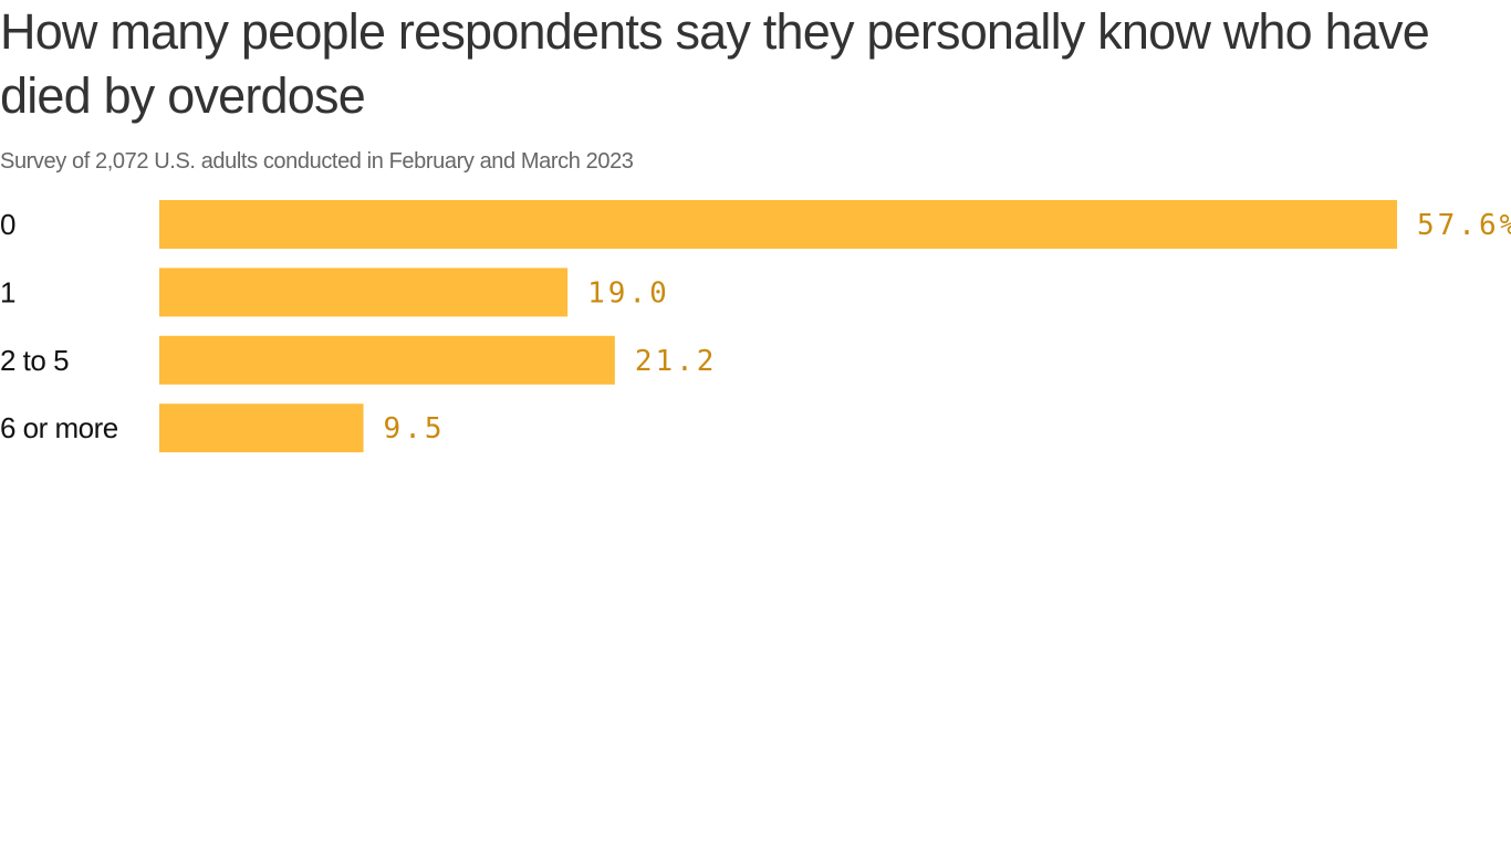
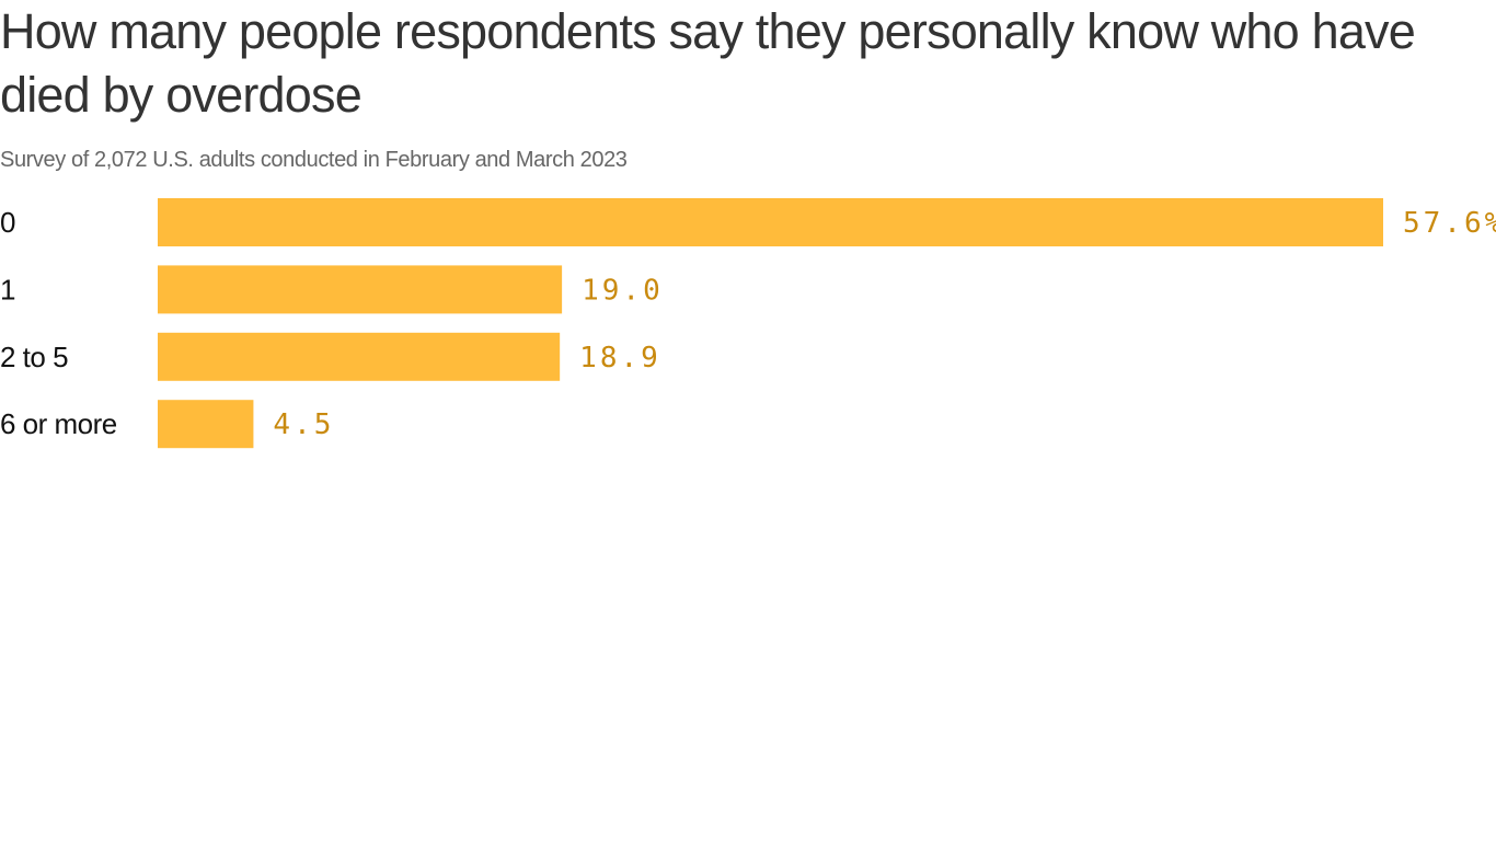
2 to 5: 21.2 -> 18.9
6 or more: 9.5 -> 4.5
